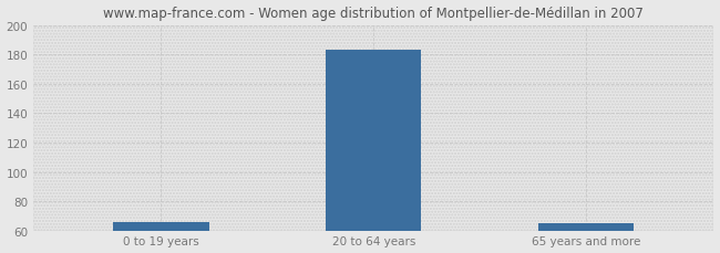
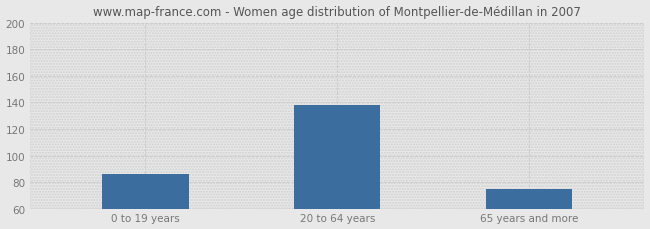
0 to 19 years: 66 -> 86
20 to 64 years: 183 -> 138
65 years and more: 65 -> 75
